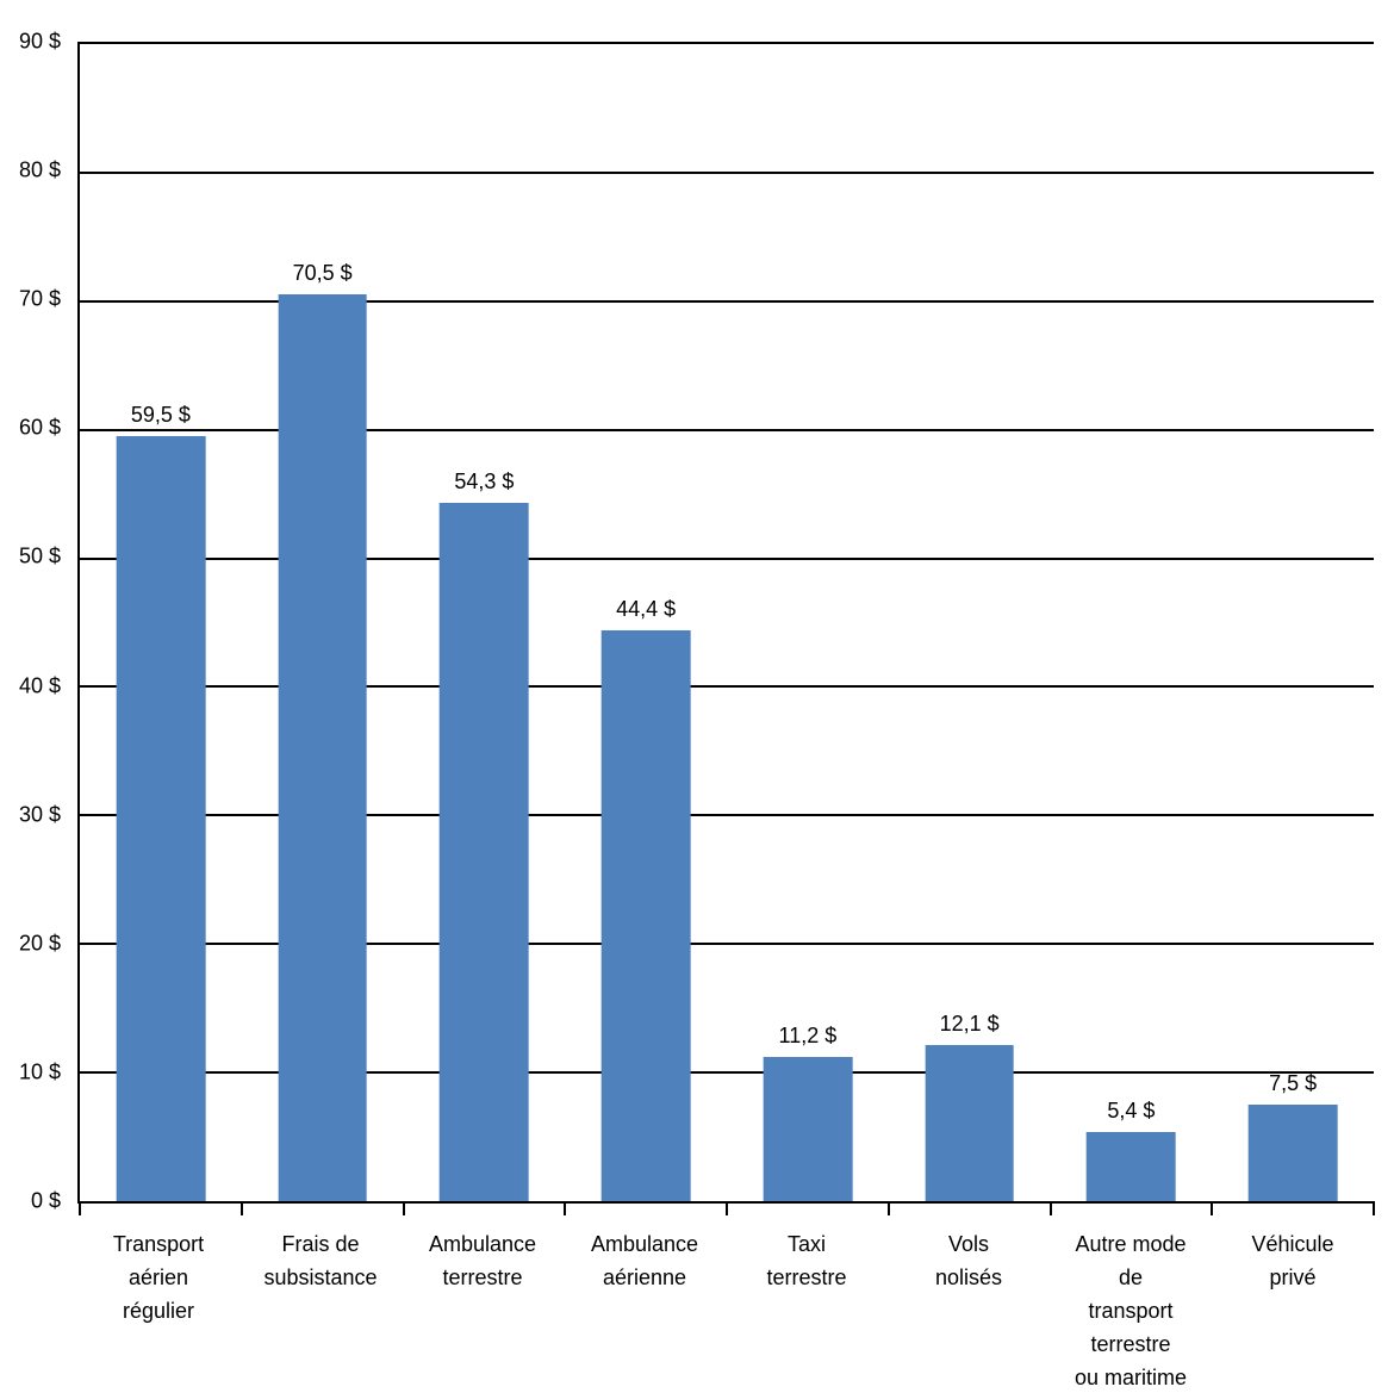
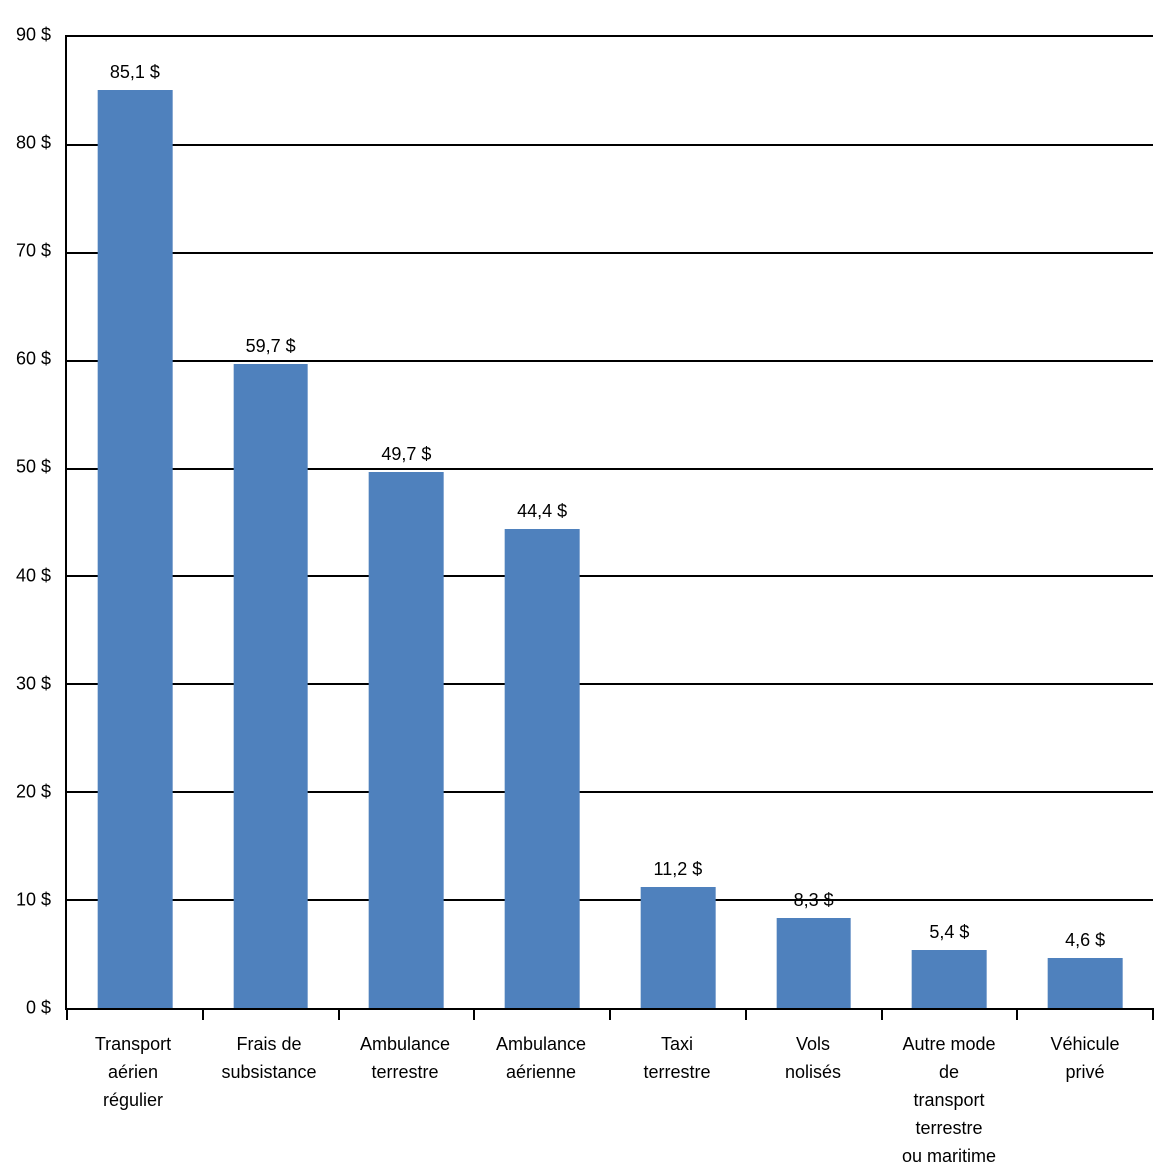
Transport aérien régulier: 59,5 -> 85,1
Frais de subsistance: 70,5 -> 59,7
Ambulance terrestre: 54,3 -> 49,7
Vols nolisés: 12,1 -> 8,3
Véhicule privé: 7,5 -> 4,6
